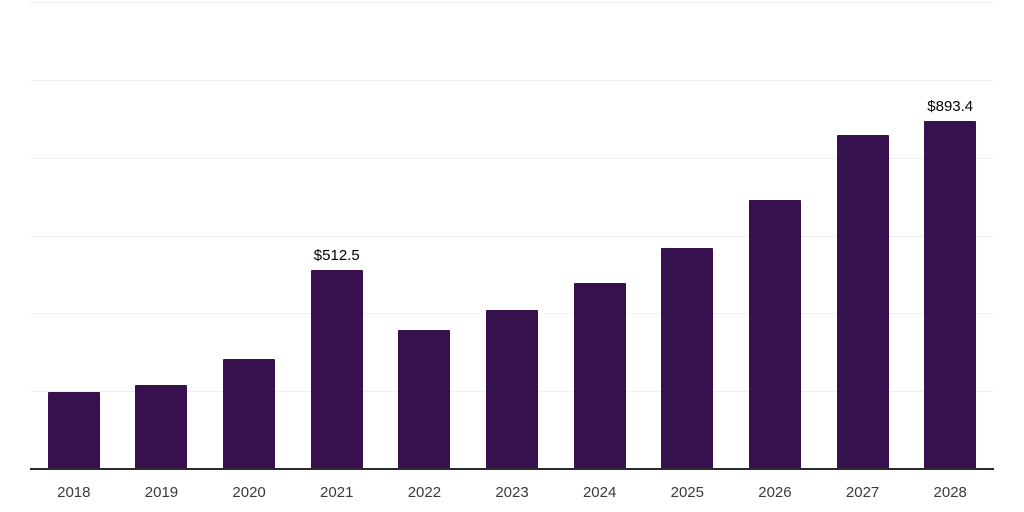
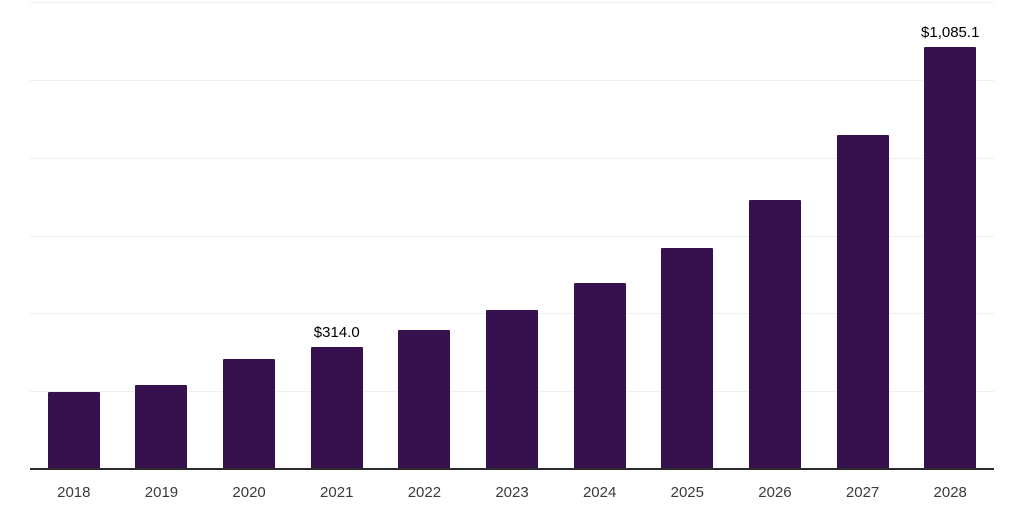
2021: $512.5 -> $314.0
2028: $893.4 -> $1,085.1
